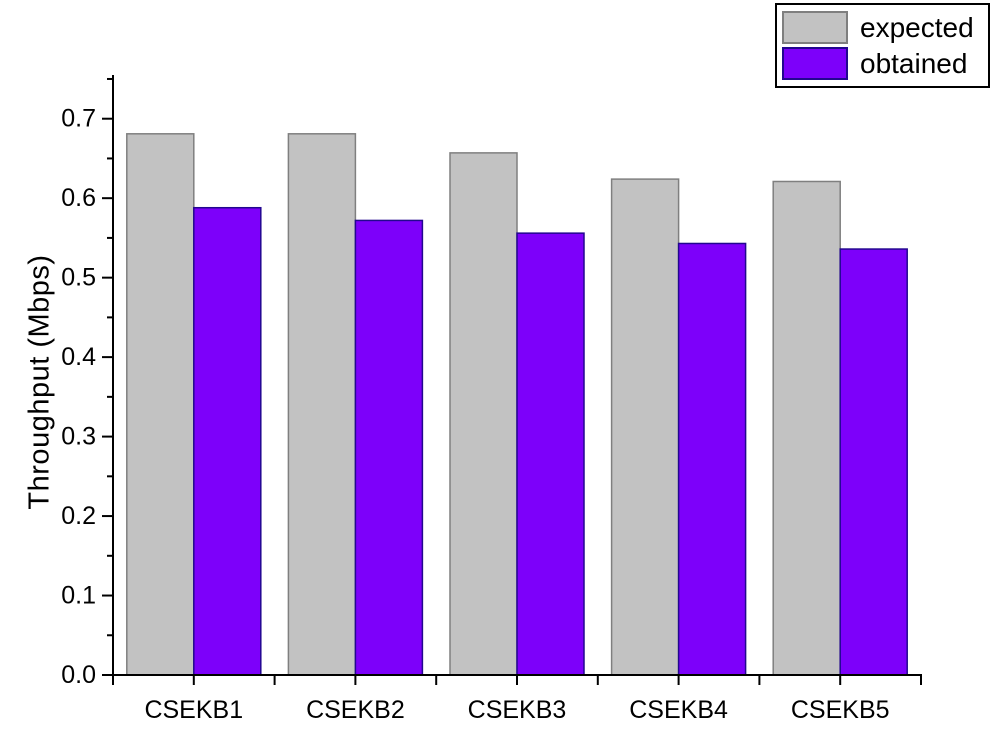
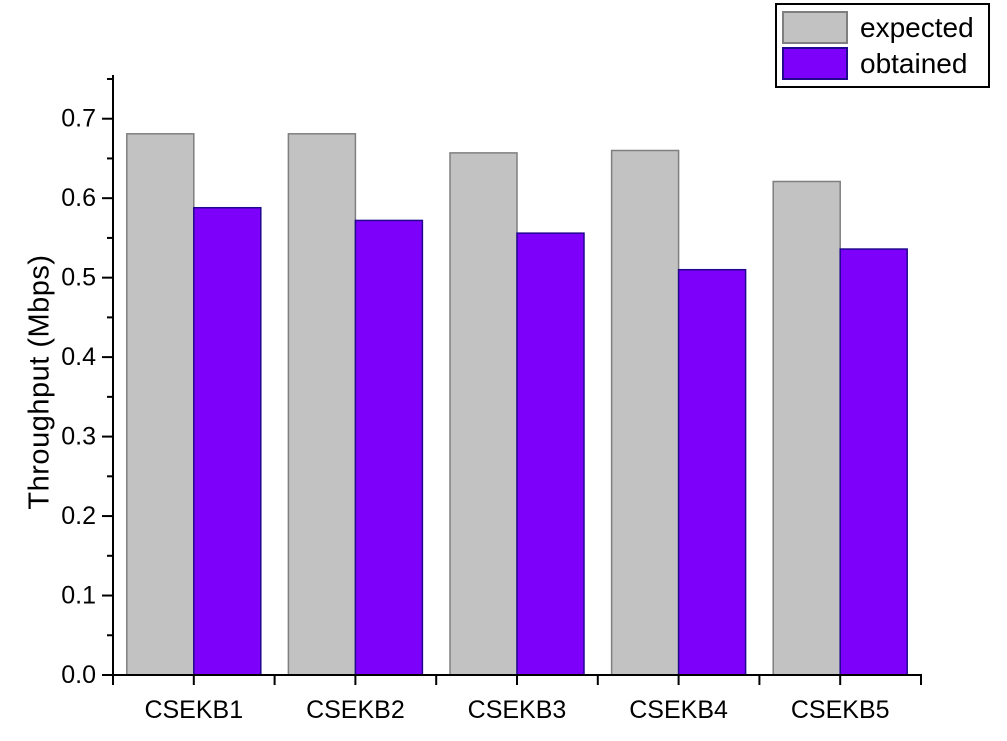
expected/CSEKB4: 0.62 -> 0.66
obtained/CSEKB4: 0.54 -> 0.51
